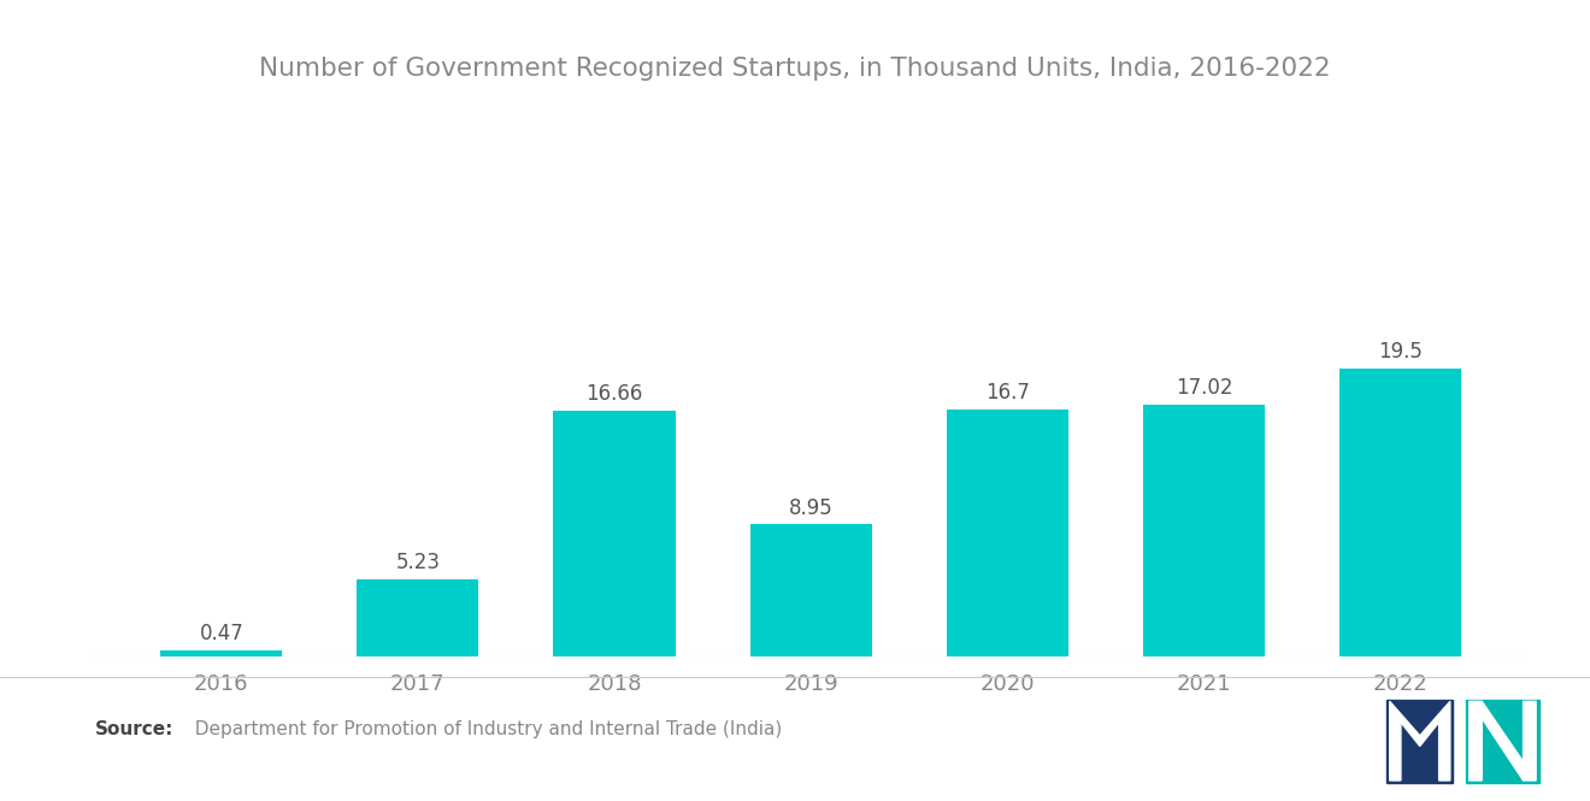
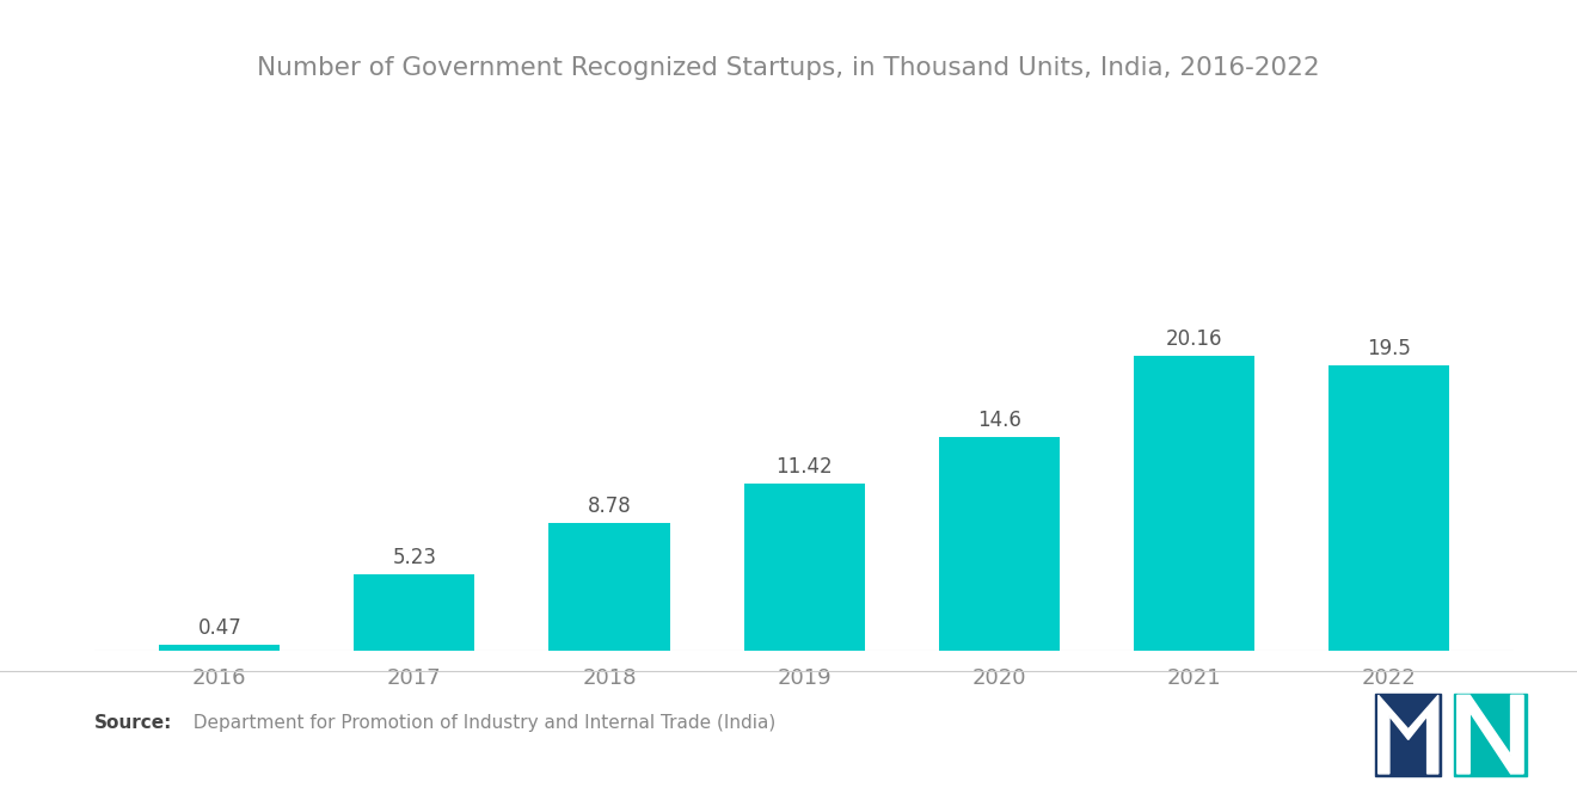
2018: 16.66 -> 8.78
2019: 8.95 -> 11.42
2020: 16.7 -> 14.6
2021: 17.02 -> 20.16
